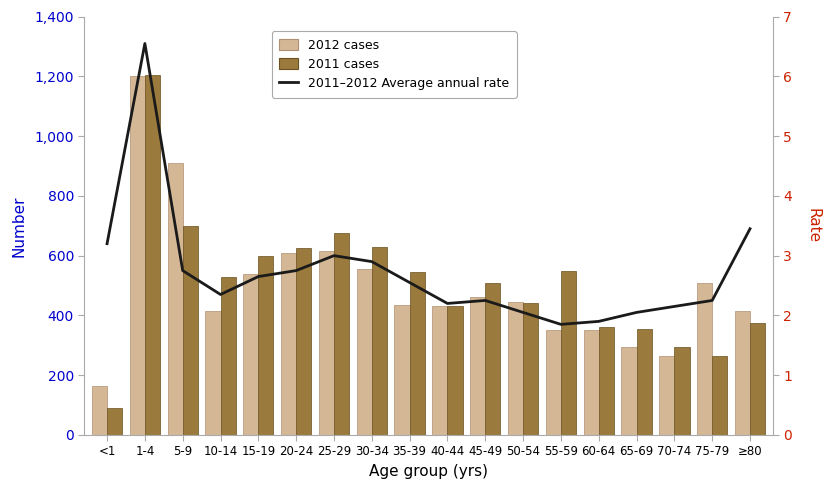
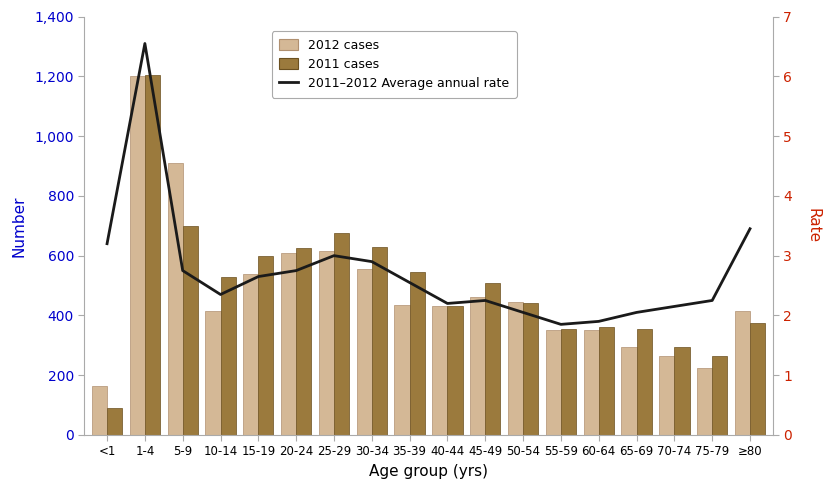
2011 cases/55-59: 550 -> 355
2012 cases/75-79: 510 -> 225
